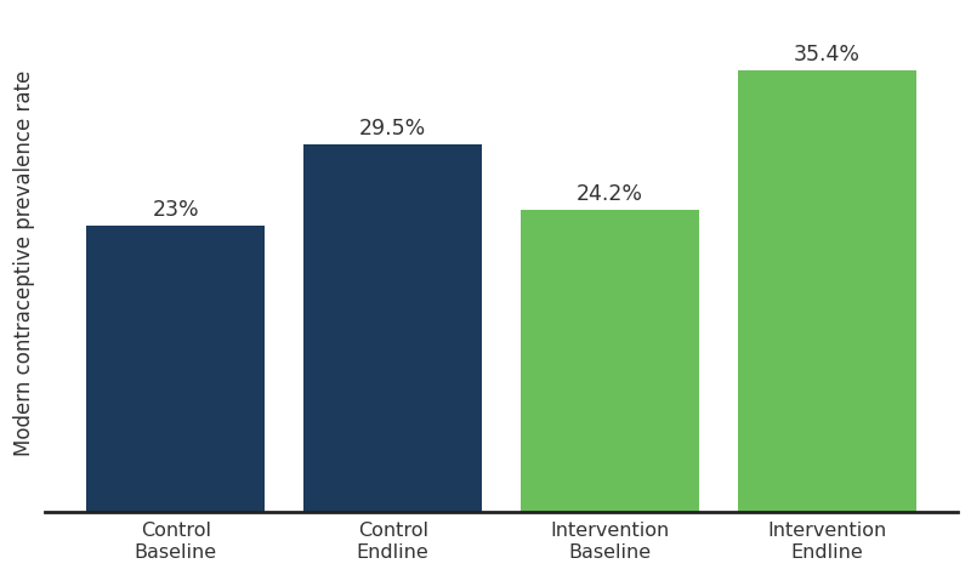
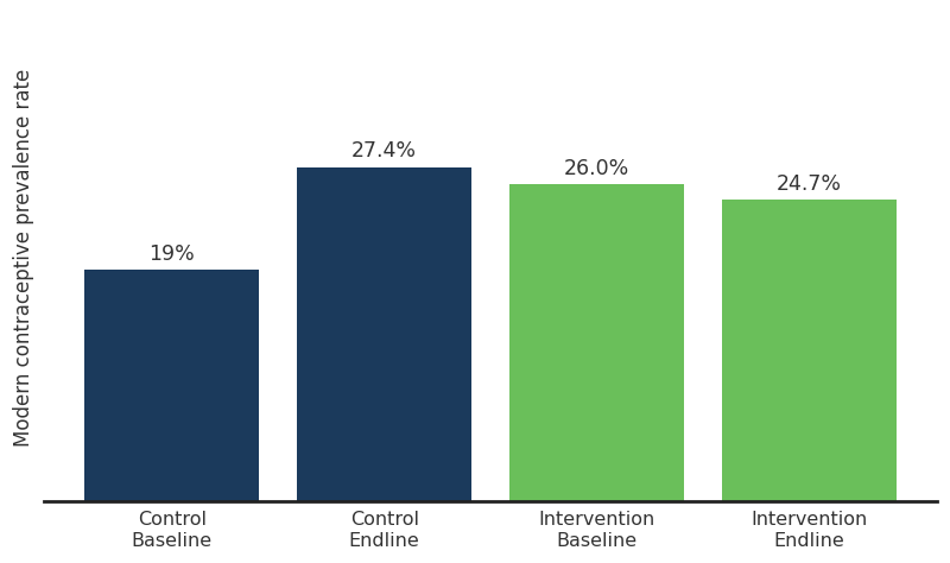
Control Baseline: 23% -> 19%
Control Endline: 29.5% -> 27.4%
Intervention Baseline: 24.2% -> 26.0%
Intervention Endline: 35.4% -> 24.7%
